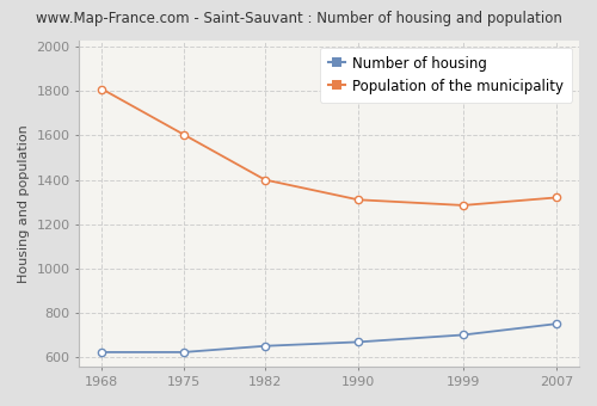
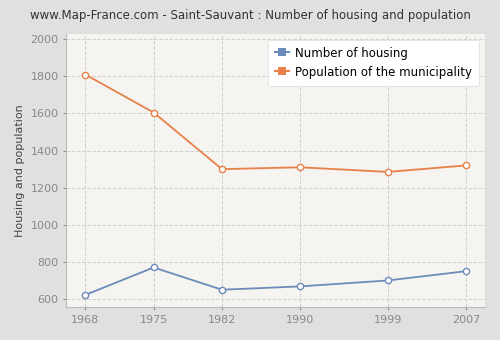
Number of housing/1975: 620 -> 770
Population of the municipality/1982: 1400 -> 1300
